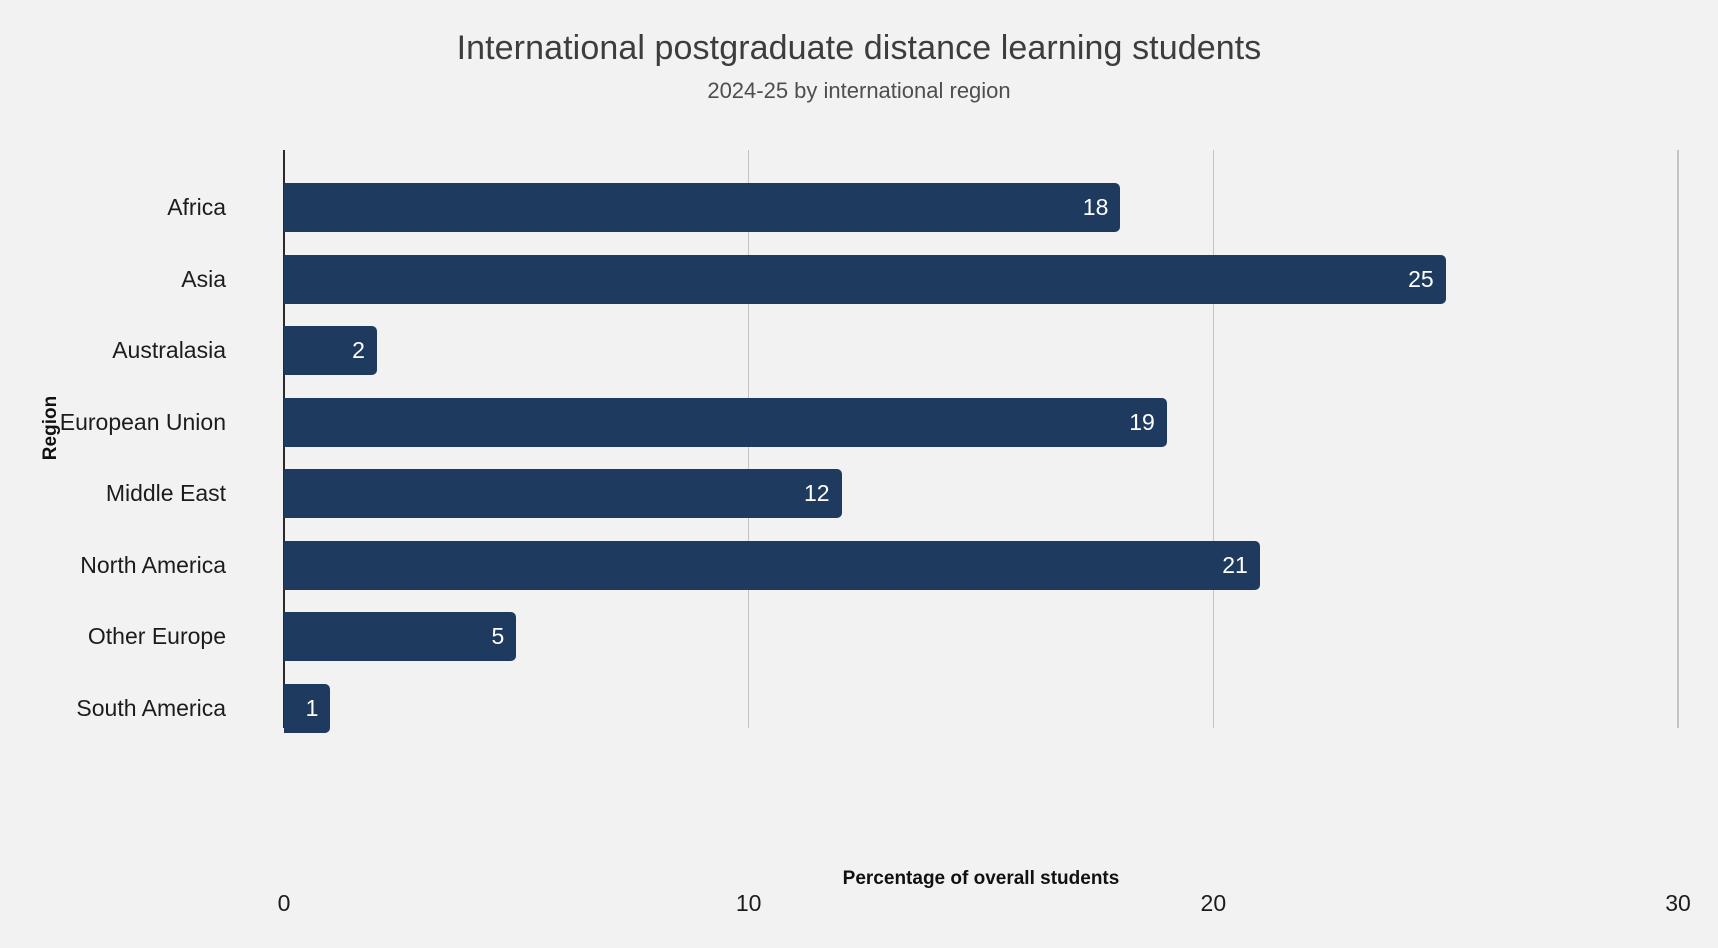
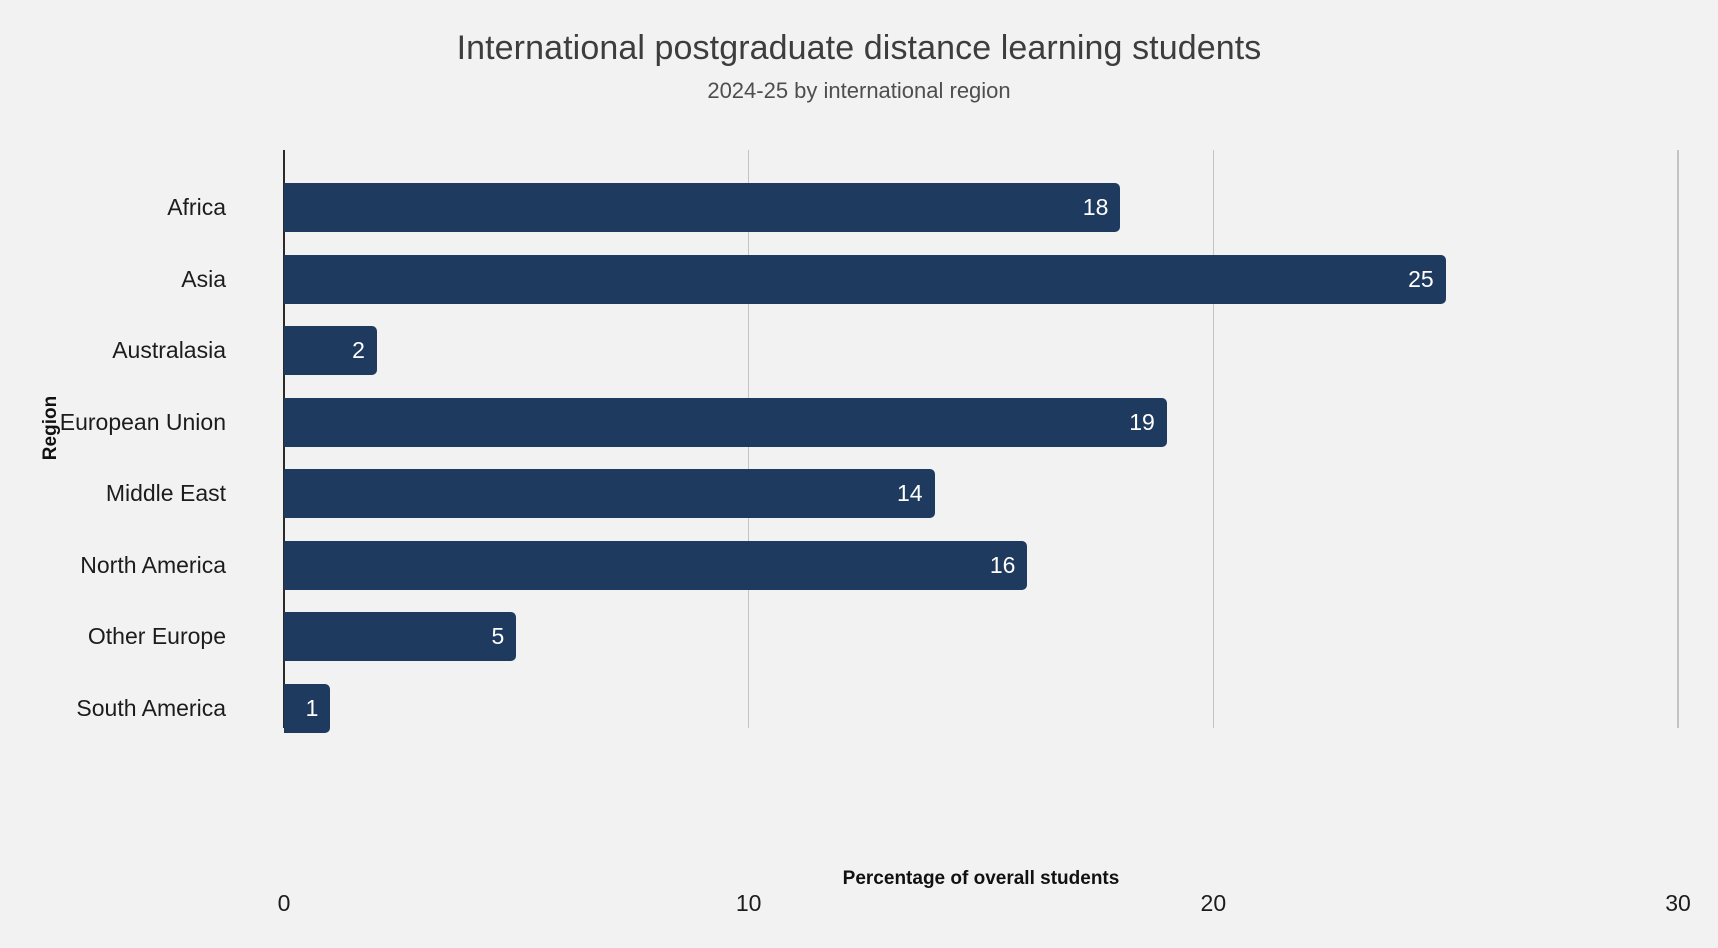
Middle East: 12 -> 14
North America: 21 -> 16
